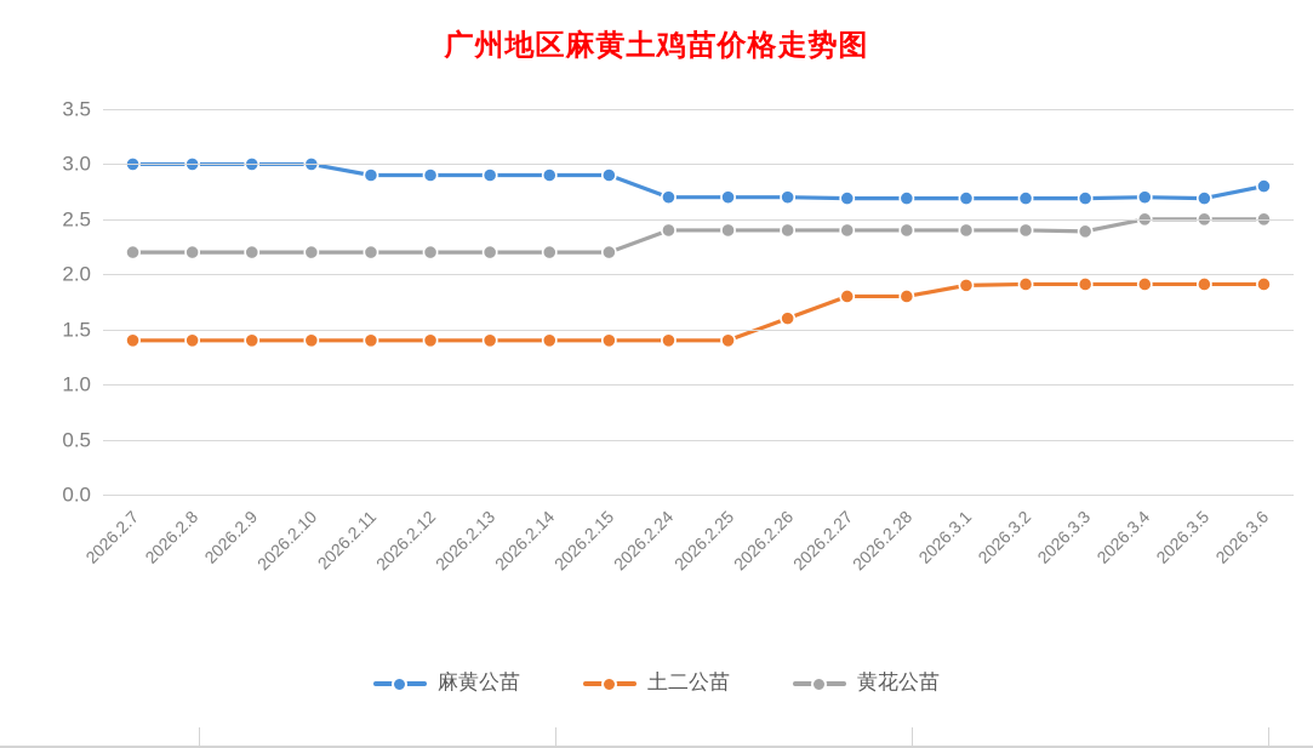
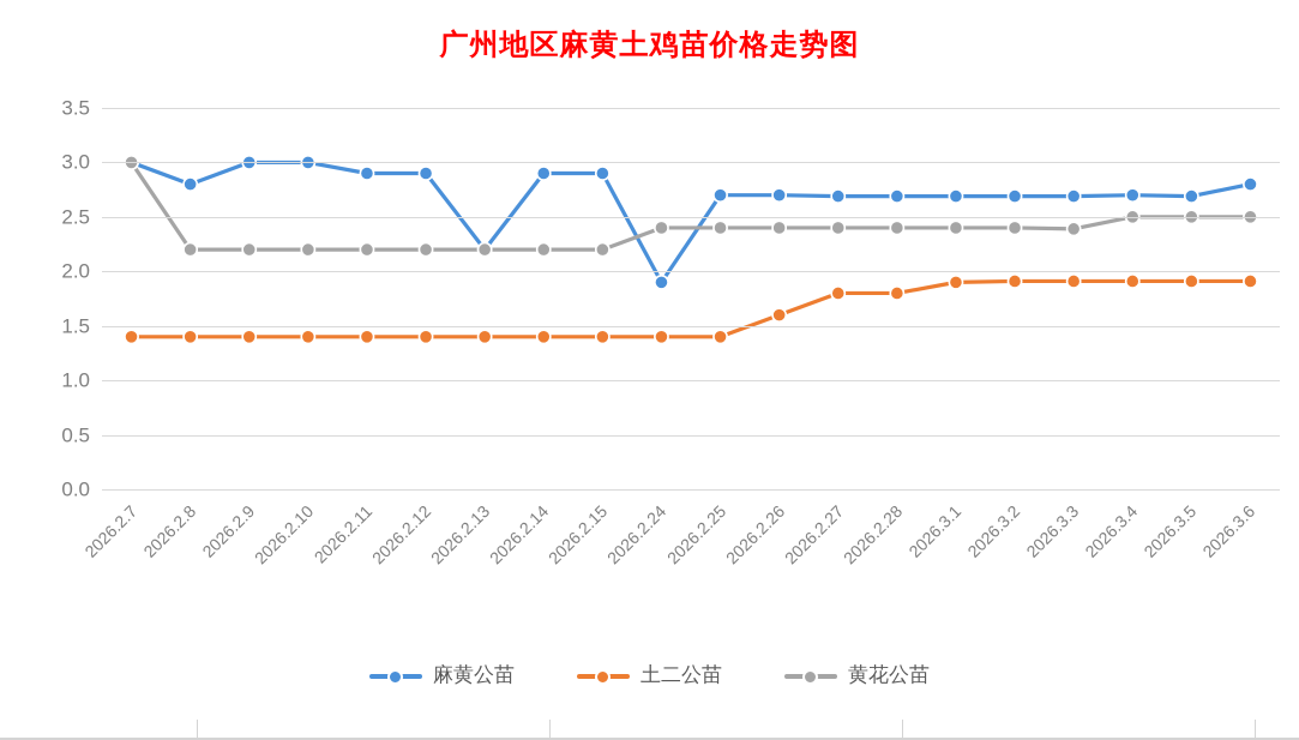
黄花公苗/2026.2.7: 2.2 -> 3.0
麻黄公苗/2026.2.8: 3.0 -> 2.8
麻黄公苗/2026.2.13: 2.9 -> 2.2
麻黄公苗/2026.2.24: 2.7 -> 1.9
